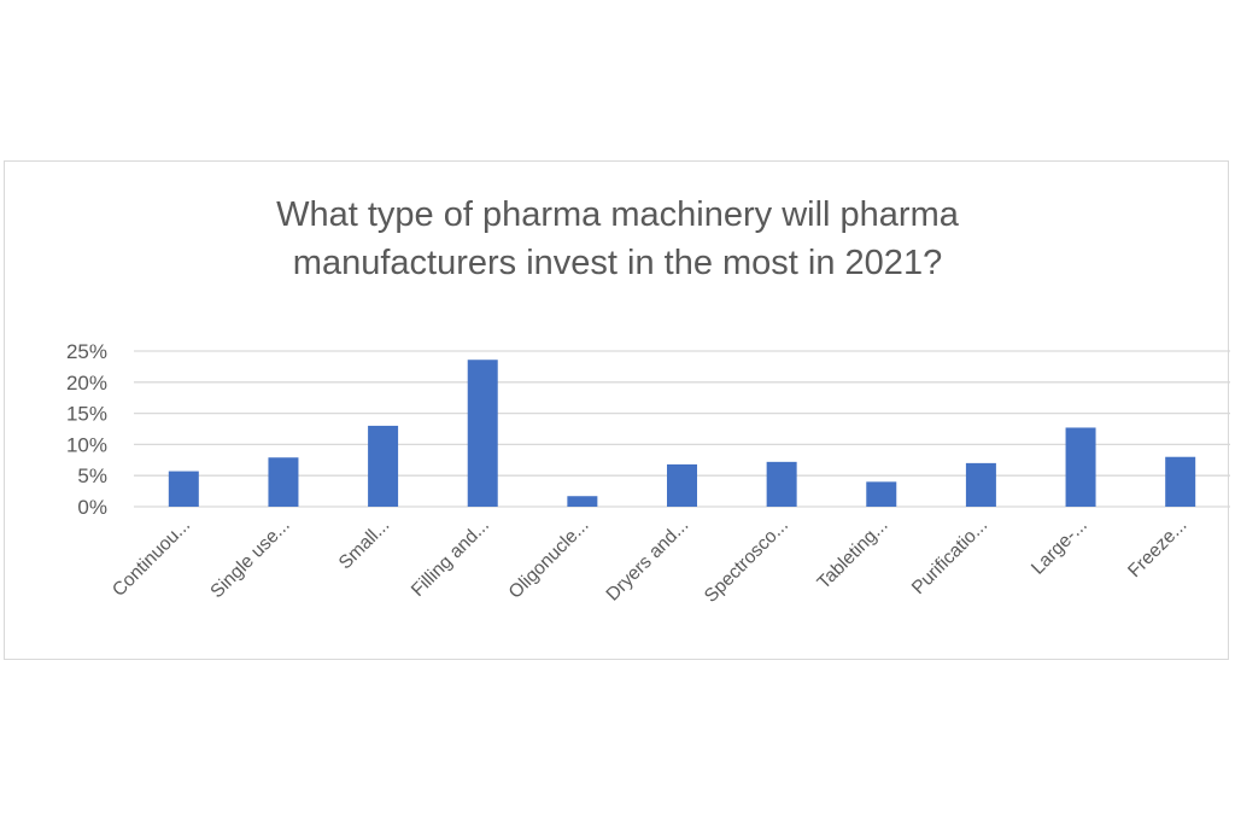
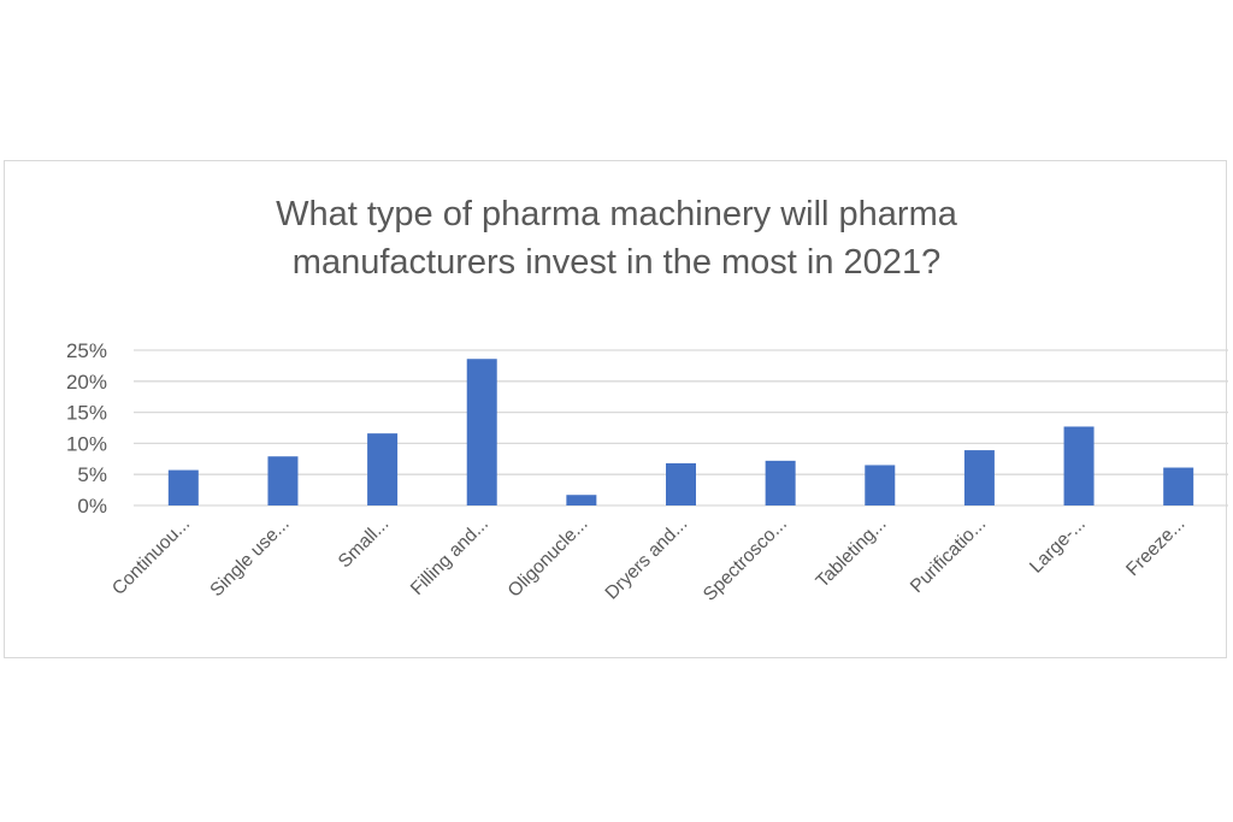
Small...: 13% -> 12%
Tableting...: 4% -> 6%
Purificatio...: 7% -> 9%
Freeze...: 8% -> 6%
